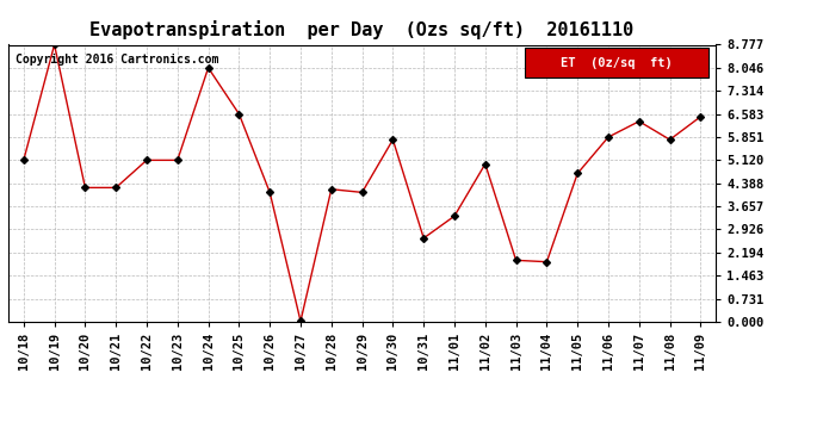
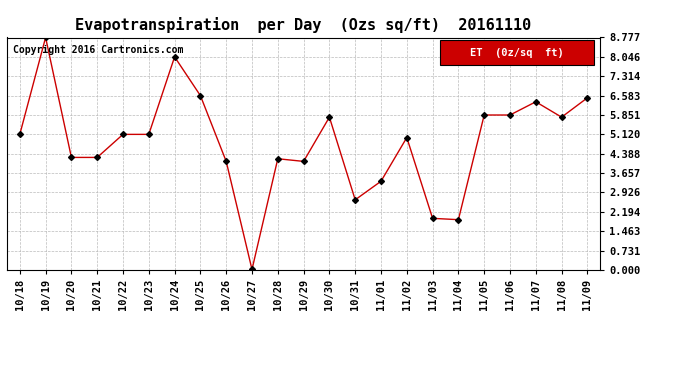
11/05: 4.70 -> 5.85
